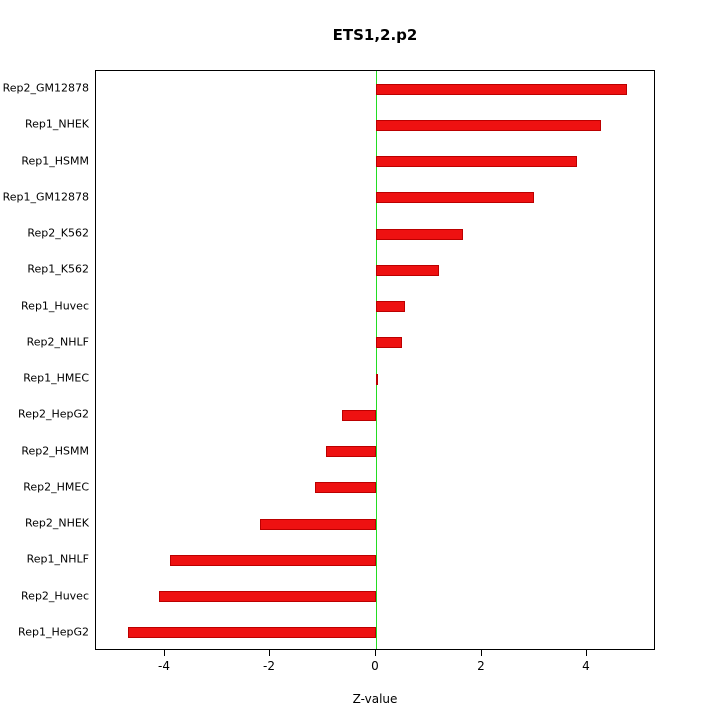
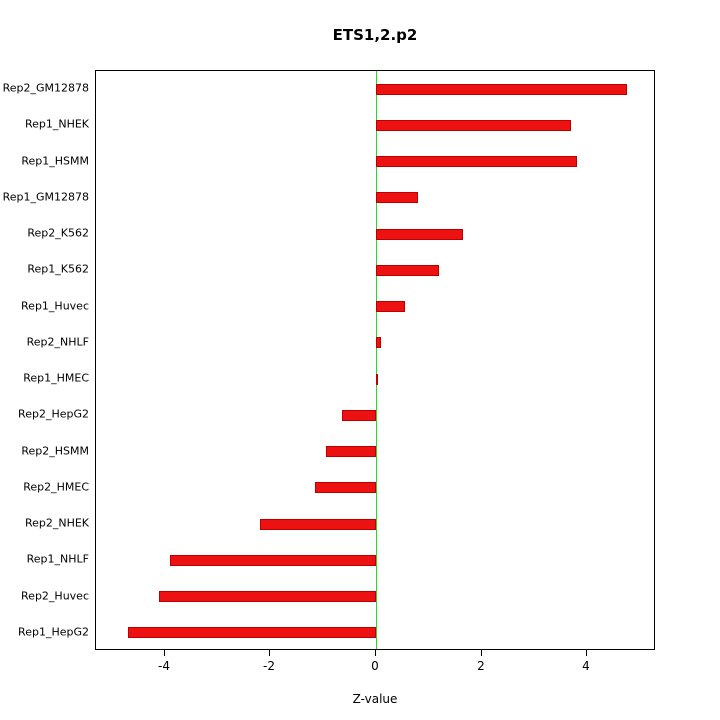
Rep1_NHEK: 4.2 -> 3.7
Rep1_GM12878: 3.0 -> 0.8
Rep2_NHLF: 0.5 -> 0.1
